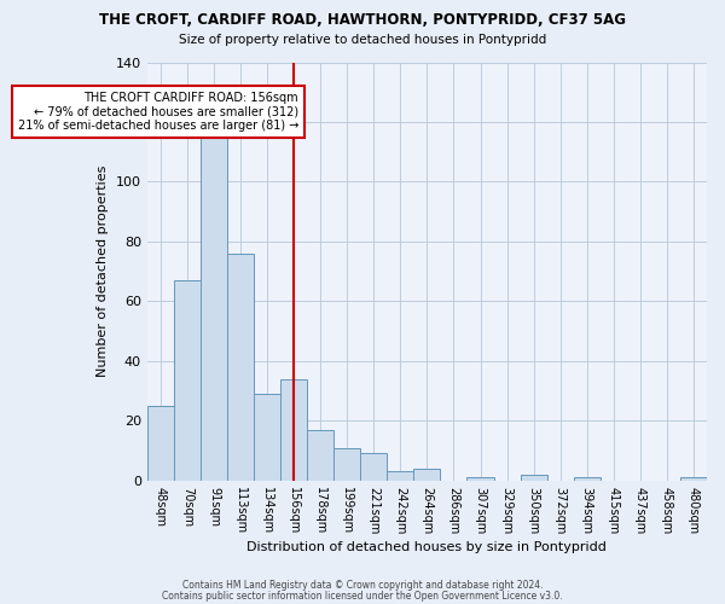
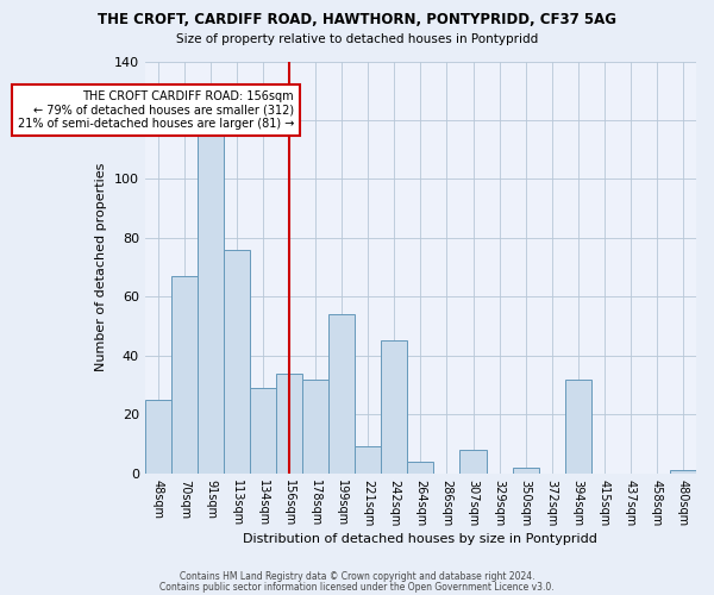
178sqm: 17 -> 32
199sqm: 11 -> 54
242sqm: 3 -> 45
307sqm: 1 -> 8
394sqm: 1 -> 32
